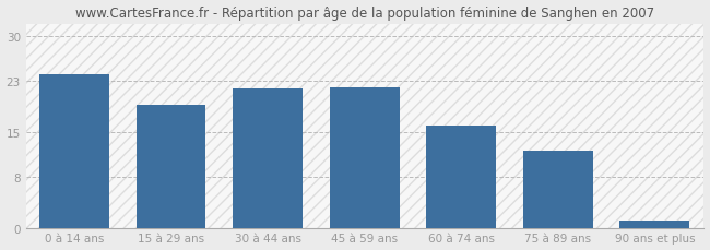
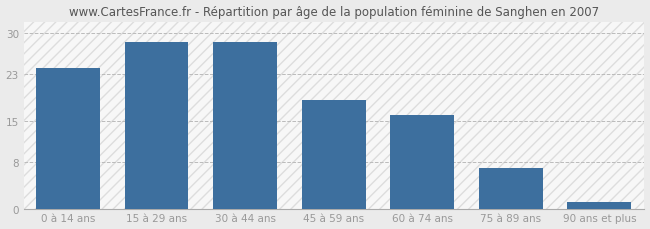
15 à 29 ans: 19.2 -> 28.5
30 à 44 ans: 21.8 -> 28.5
45 à 59 ans: 22.0 -> 18.5
75 à 89 ans: 12.0 -> 7.0
